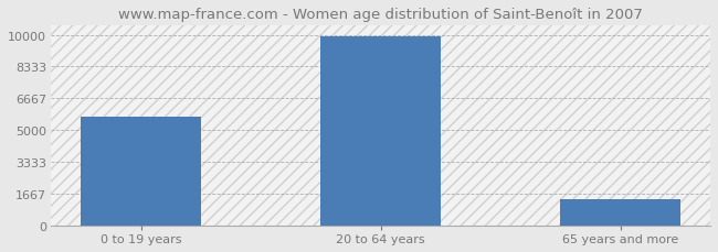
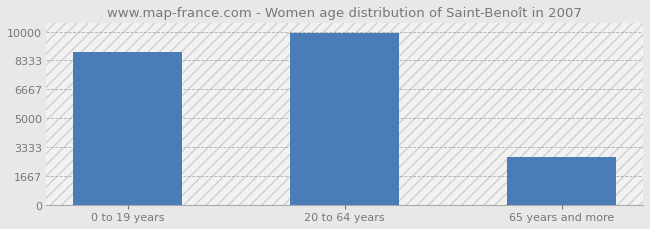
0 to 19 years: 5700 -> 8800
65 years and more: 1400 -> 2800
